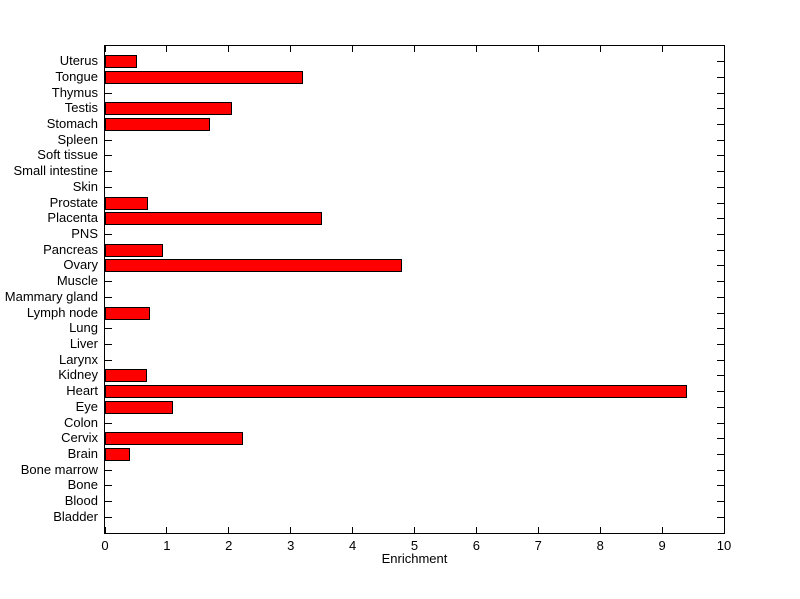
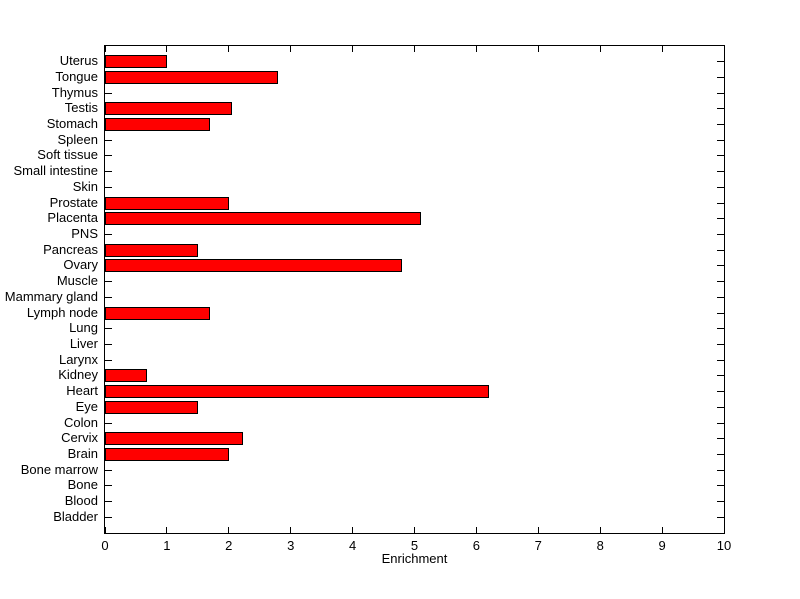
Uterus: 0.5 -> 1.0
Tongue: 3.2 -> 2.8
Prostate: 0.7 -> 2.0
Placenta: 3.5 -> 5.1
Pancreas: 0.9 -> 1.5
Lymph node: 0.7 -> 1.7
Heart: 9.4 -> 6.2
Eye: 1.1 -> 1.5
Brain: 0.4 -> 2.0
